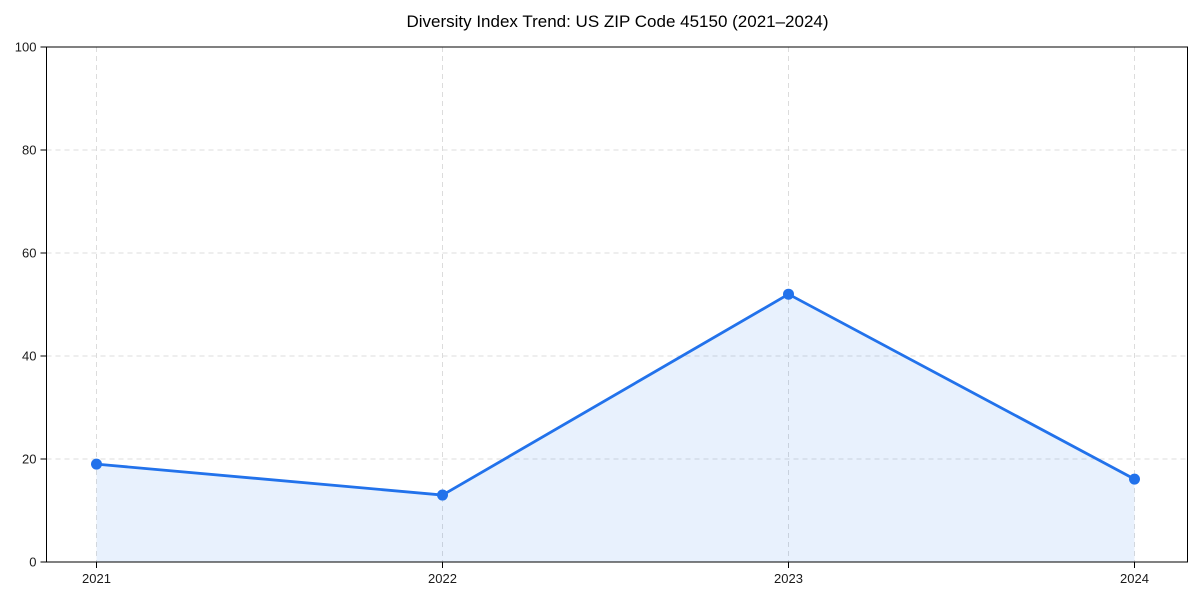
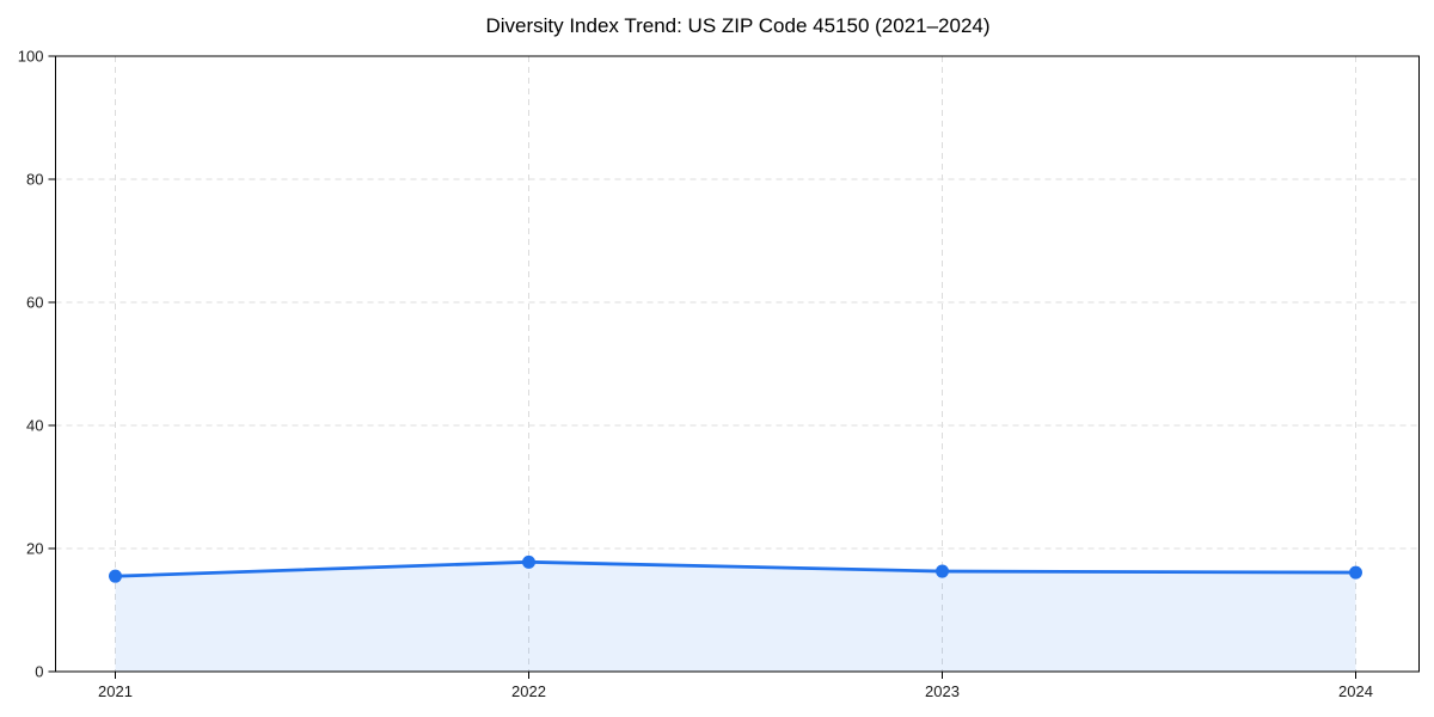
2021: 19 -> 16
2022: 13 -> 18
2023: 52 -> 16
